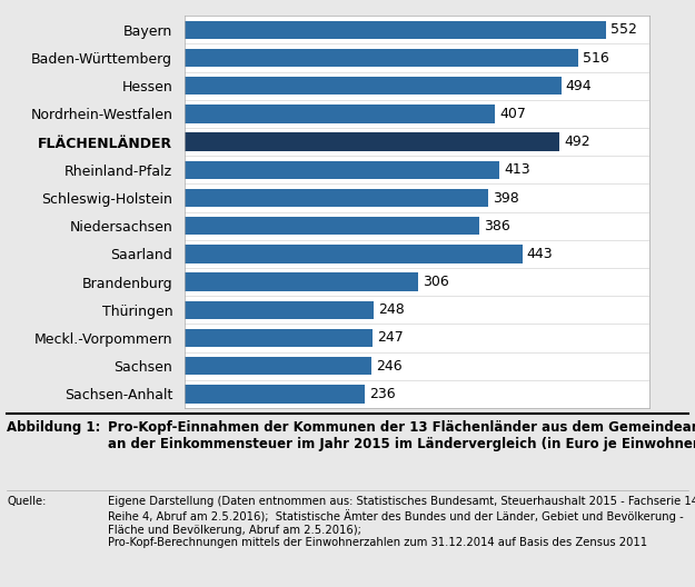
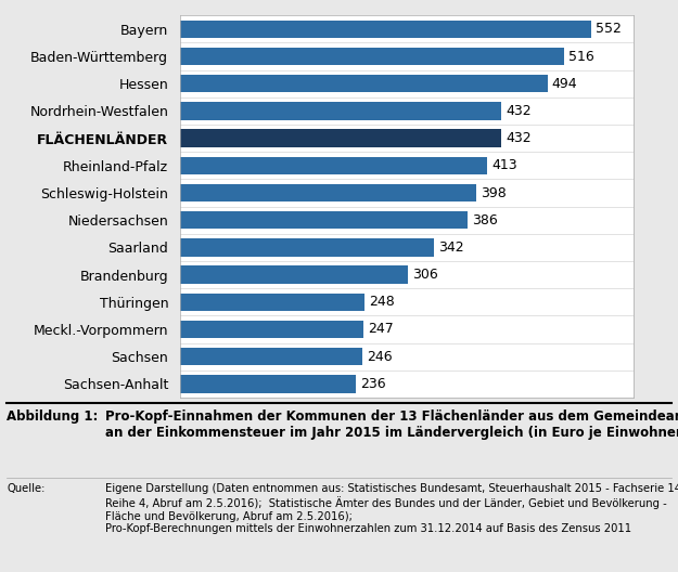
Nordrhein-Westfalen: 407 -> 432
FLÄCHENLÄNDER: 492 -> 432
Saarland: 443 -> 342
